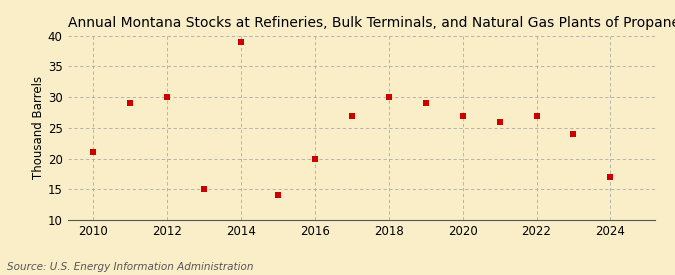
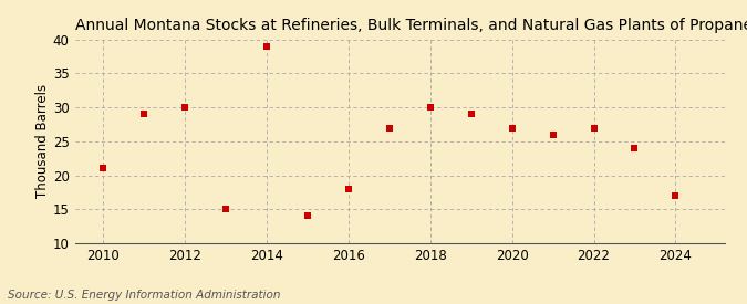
2016: 20 -> 18
